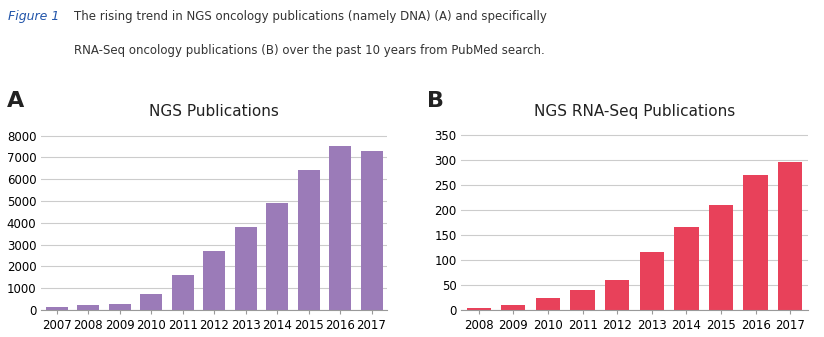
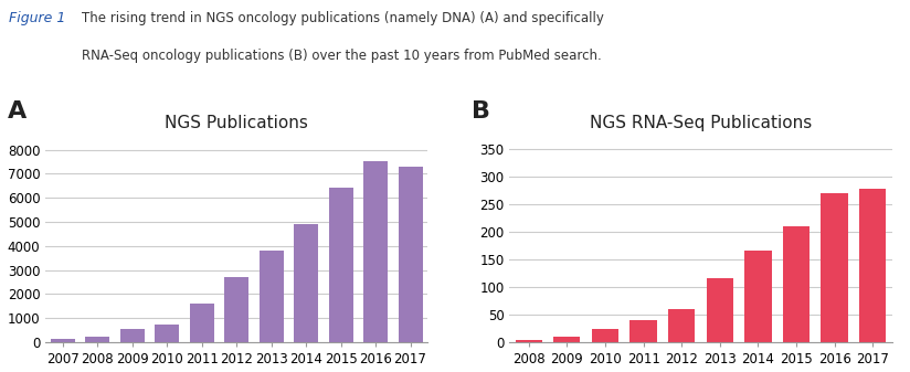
NGS Publications/2009: 280 -> 550
NGS RNA-Seq Publications/2017: 295 -> 278
